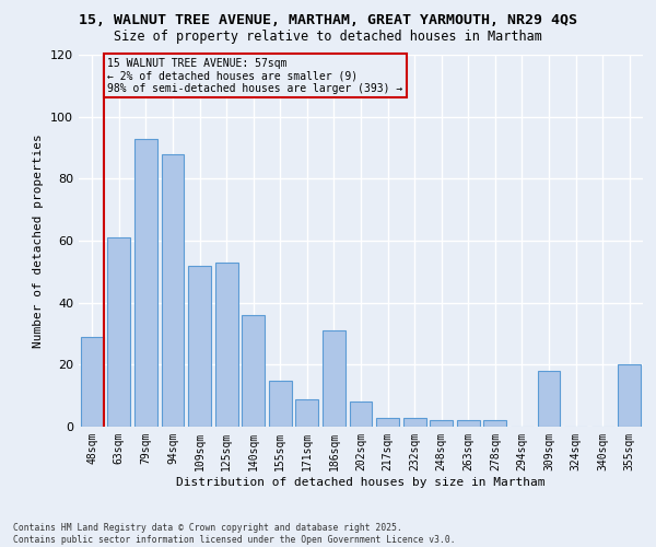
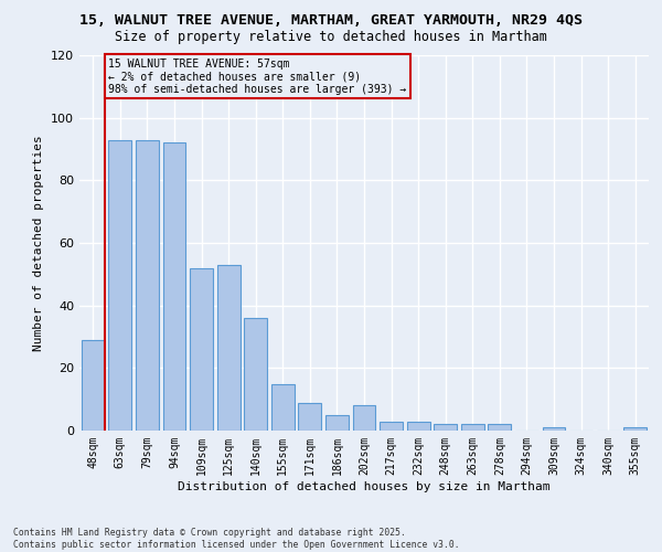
63sqm: 61 -> 93
94sqm: 88 -> 92
186sqm: 31 -> 5
309sqm: 18 -> 1
355sqm: 20 -> 1
